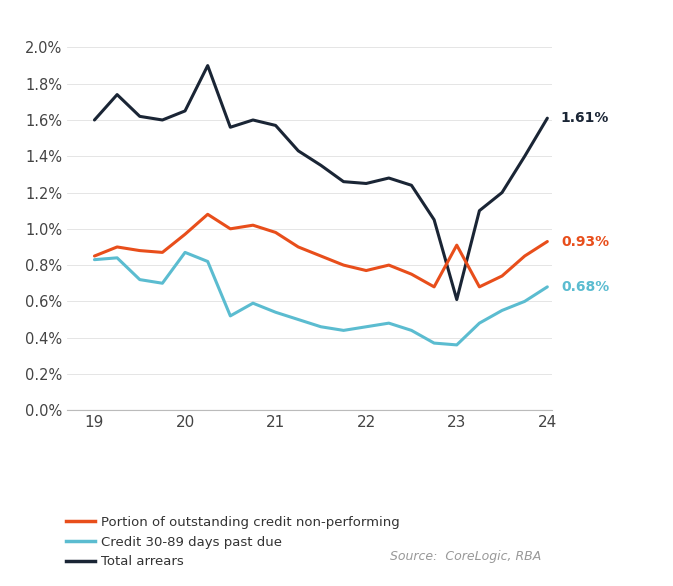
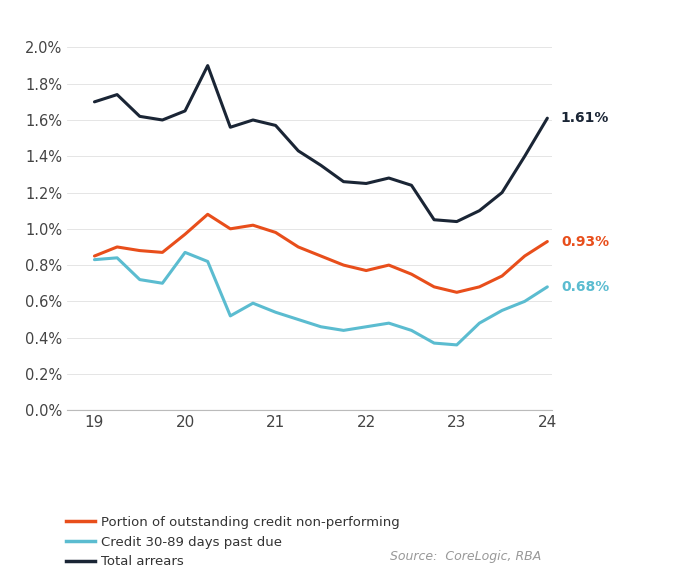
Total arrears/19: 1.60% -> 1.70%
Total arrears/23: 0.61% -> 1.04%
Portion of outstanding credit non-performing/23: 0.91% -> 0.65%
